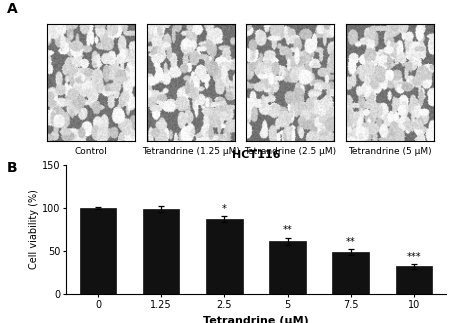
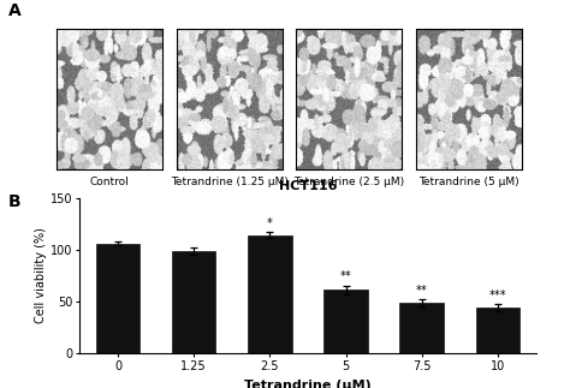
0: 100 -> 106
2.5: 87 -> 114
10: 32 -> 44
